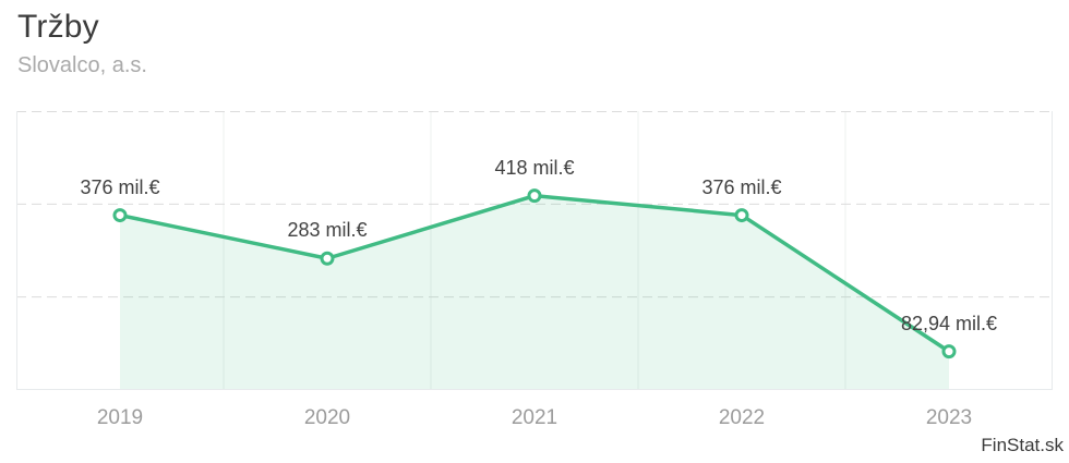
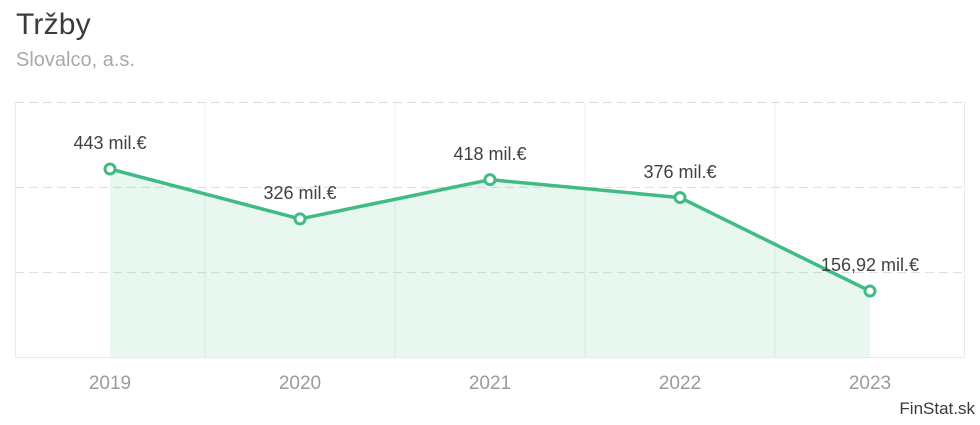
2019: 376 -> 443
2020: 283 -> 326
2023: 82,94 -> 156,92
